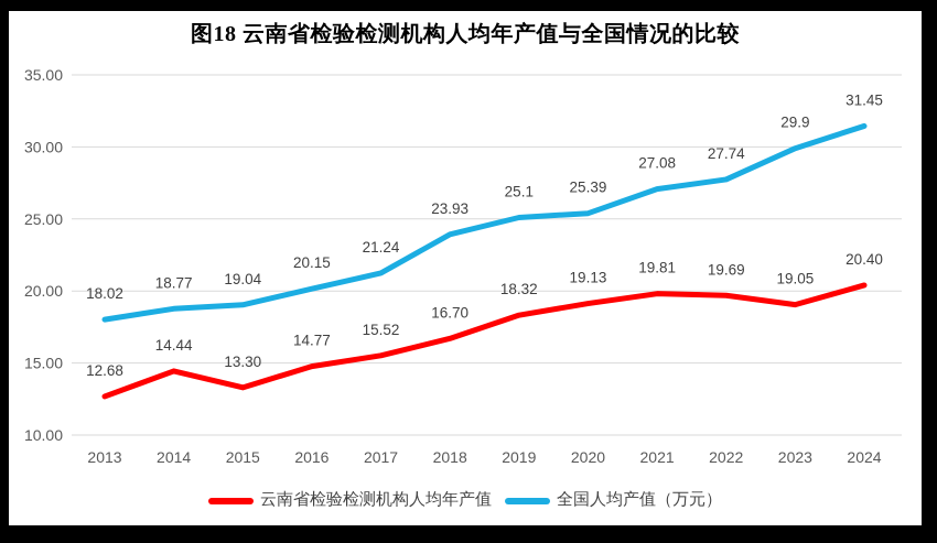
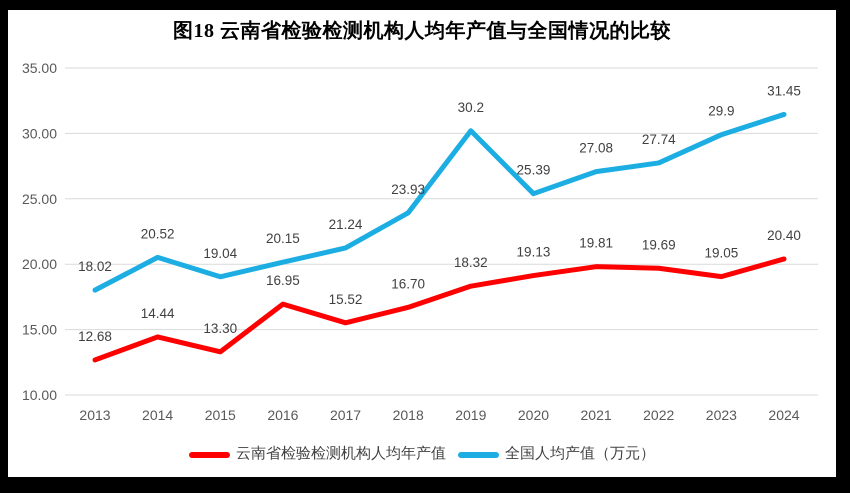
全国人均产值（万元）/2014: 18.77 -> 20.52
云南省检验检测机构人均年产值/2016: 14.77 -> 16.95
全国人均产值（万元）/2019: 25.1 -> 30.2
